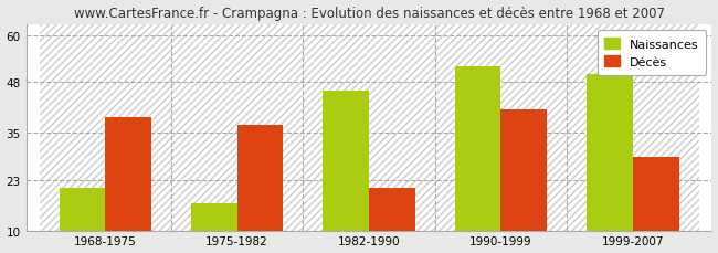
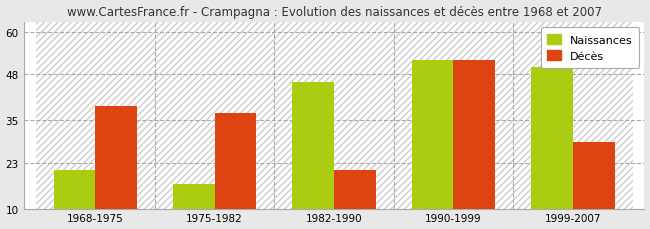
Décès/1990-1999: 41 -> 52
